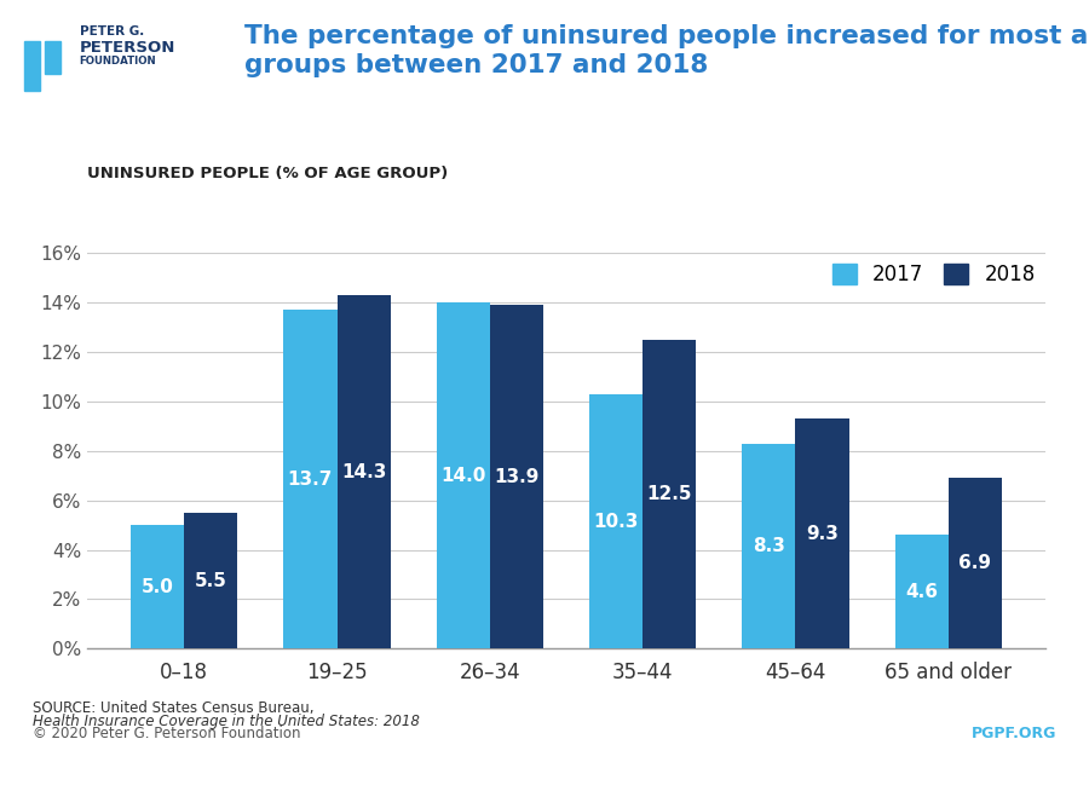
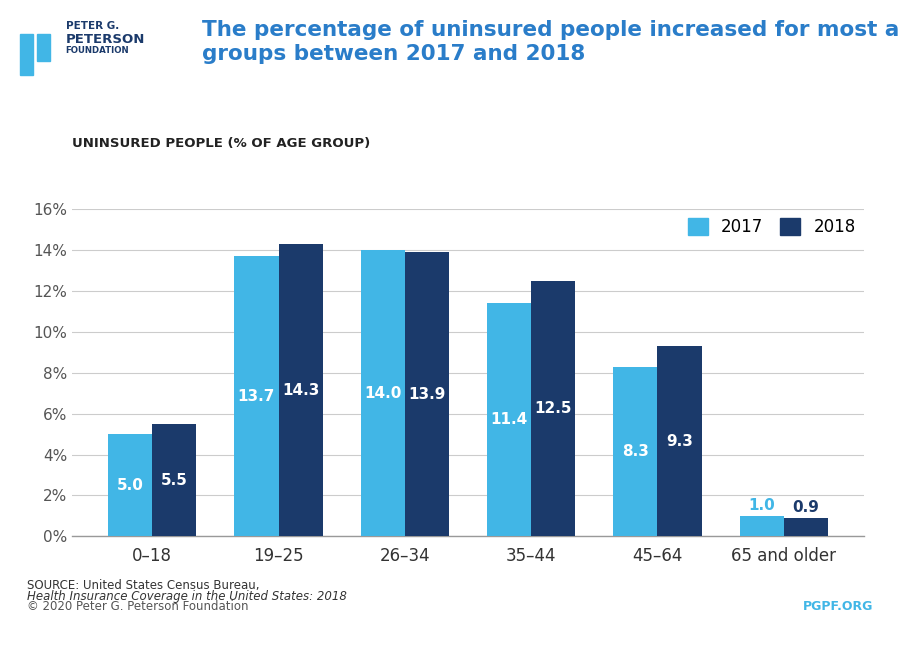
2017/35–44: 10.3 -> 11.4
2017/65 and older: 4.6 -> 1.0
2018/65 and older: 6.9 -> 0.9
